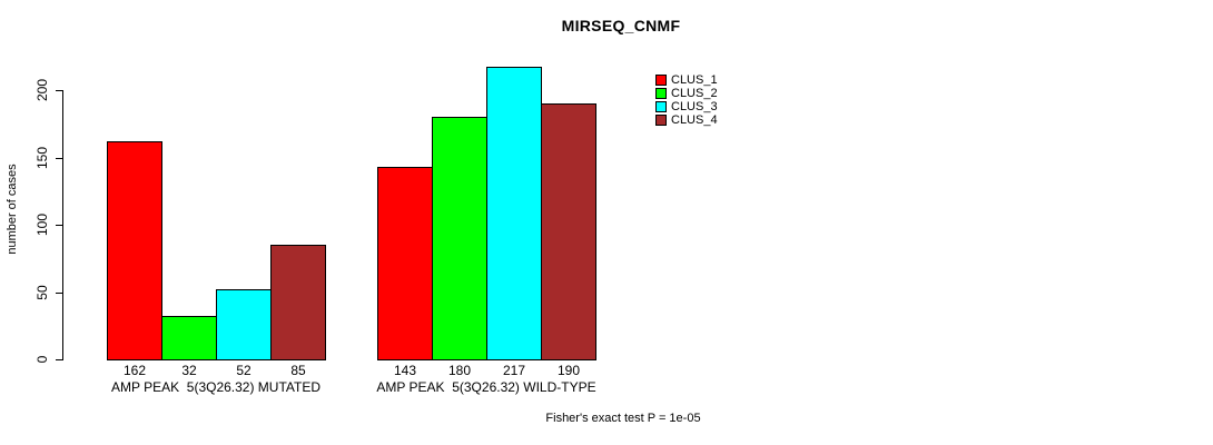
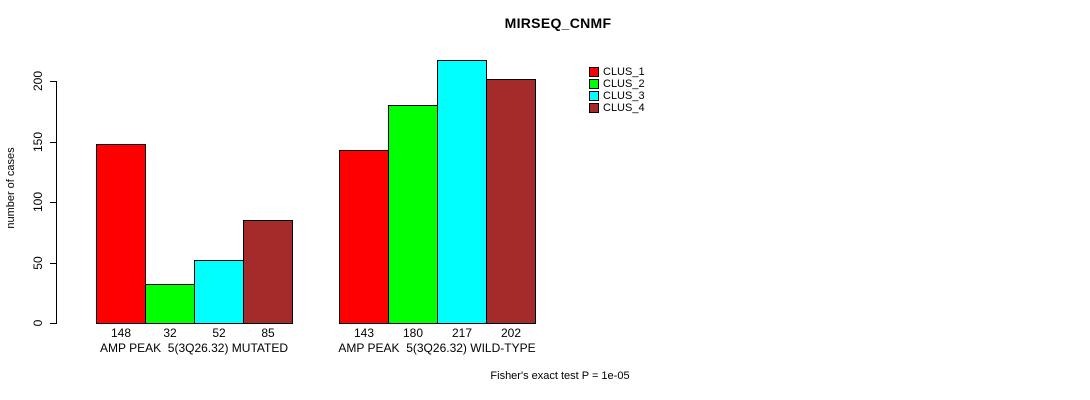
CLUS_1/AMP PEAK 5(3Q26.32) MUTATED: 162 -> 148
CLUS_4/AMP PEAK 5(3Q26.32) WILD-TYPE: 190 -> 202
